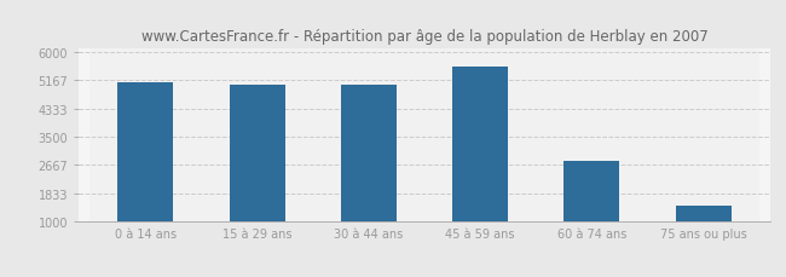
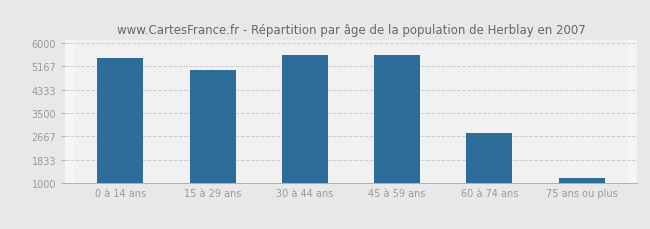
0 à 14 ans: 5100 -> 5480
30 à 44 ans: 5050 -> 5580
75 ans ou plus: 1450 -> 1190
